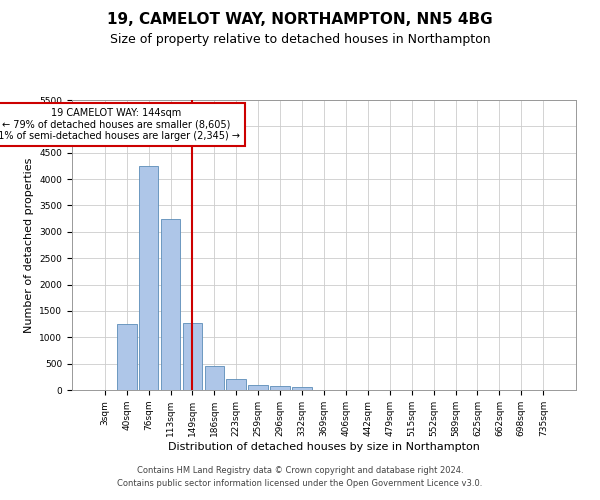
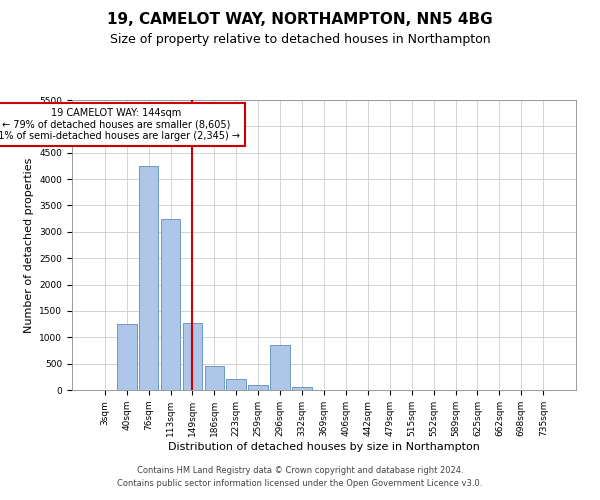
296sqm: 80 -> 860
